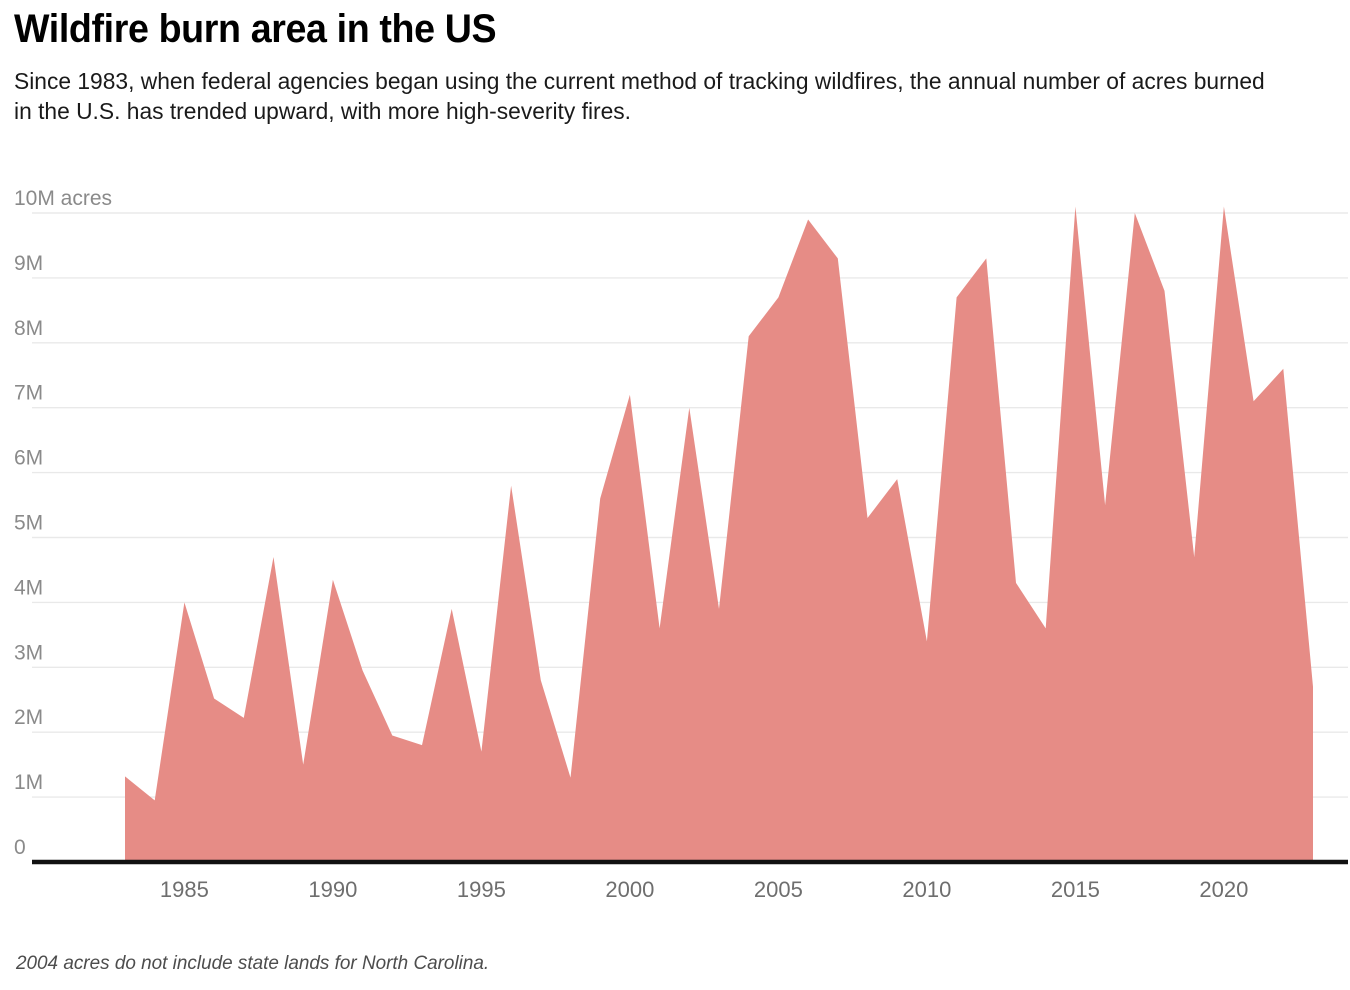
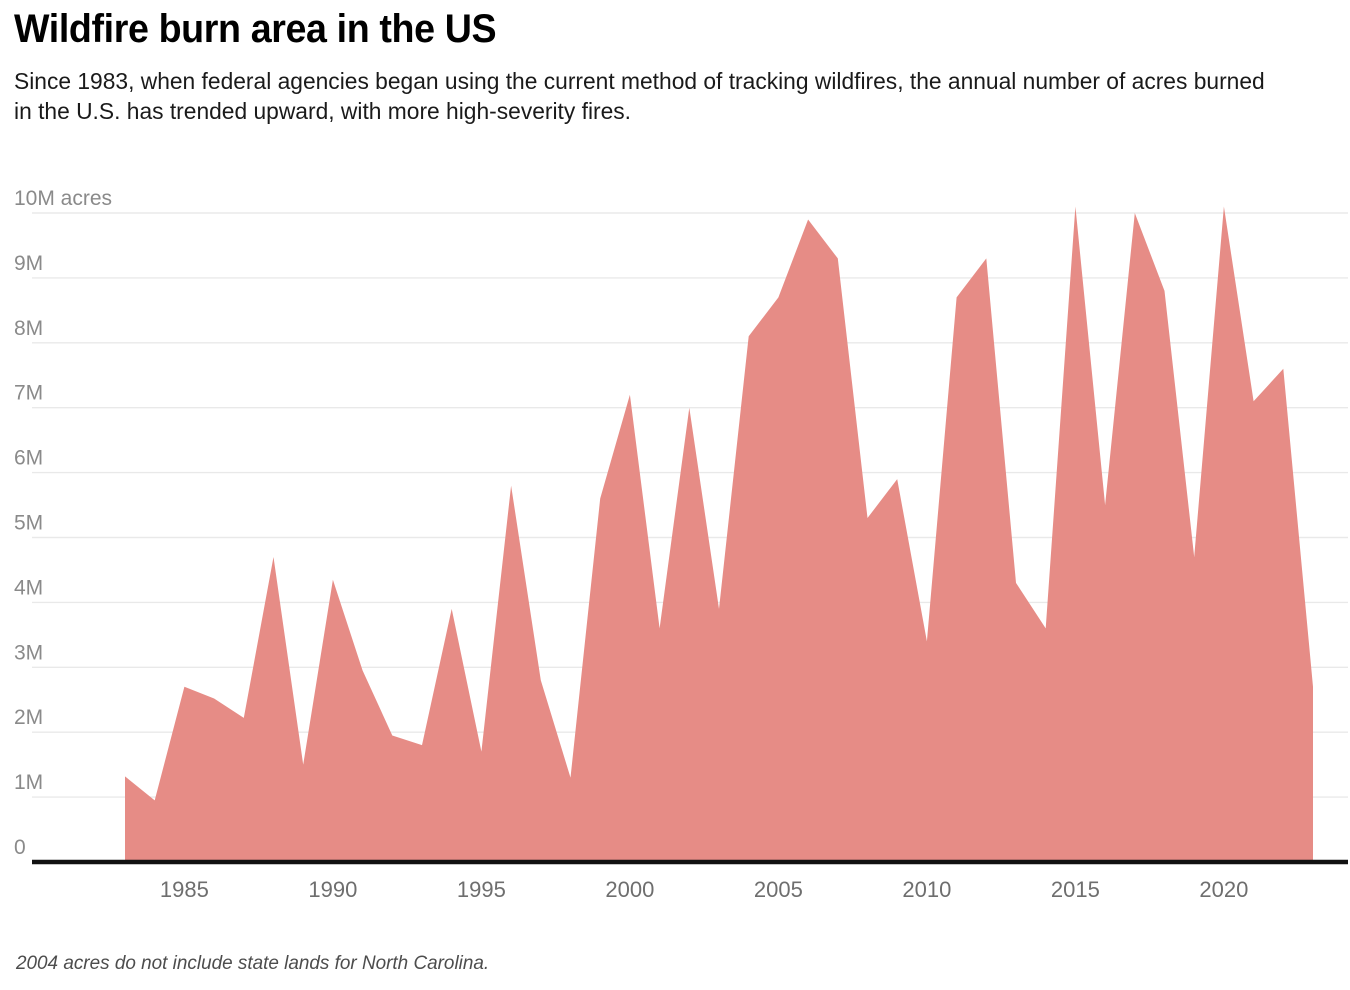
1985: 4.0M -> 2.7M
